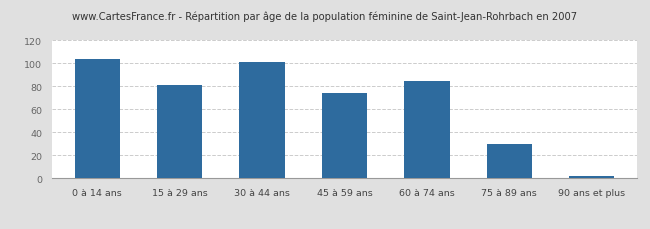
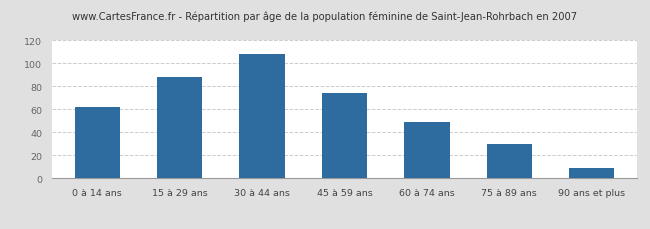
0 à 14 ans: 104 -> 62
15 à 29 ans: 81 -> 88
30 à 44 ans: 101 -> 108
60 à 74 ans: 85 -> 49
90 ans et plus: 2 -> 9
